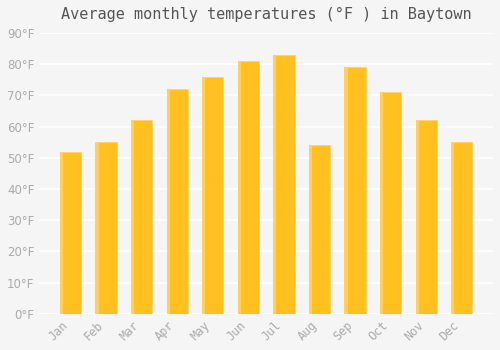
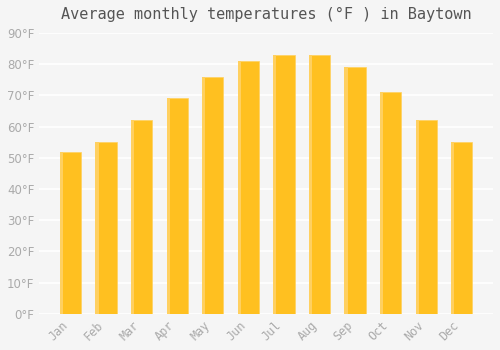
Apr: 72°F -> 69°F
Aug: 54°F -> 83°F
